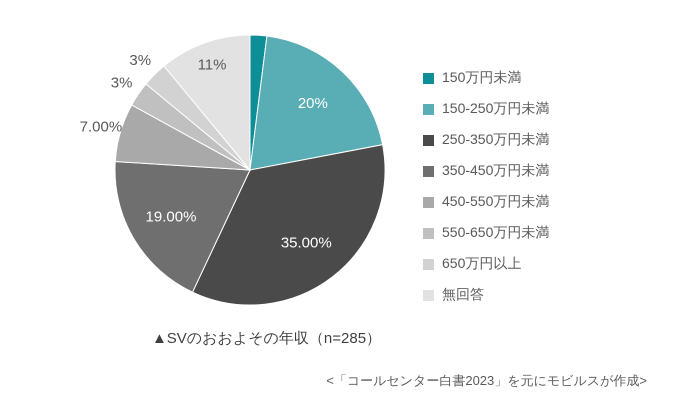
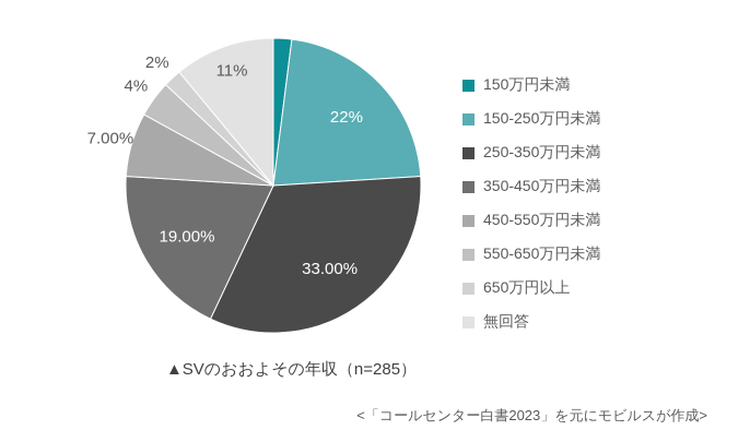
150-250万円未満: 20% -> 22%
250-350万円未満: 35.00% -> 33.00%
550-650万円未満: 3% -> 4%
650万円以上: 3% -> 2%
